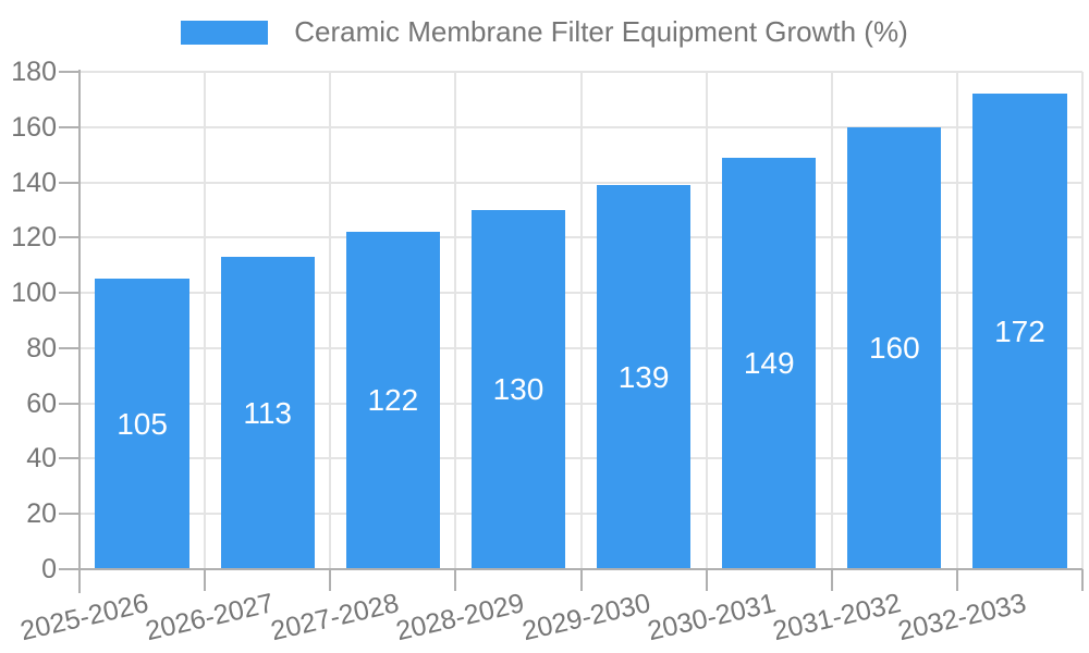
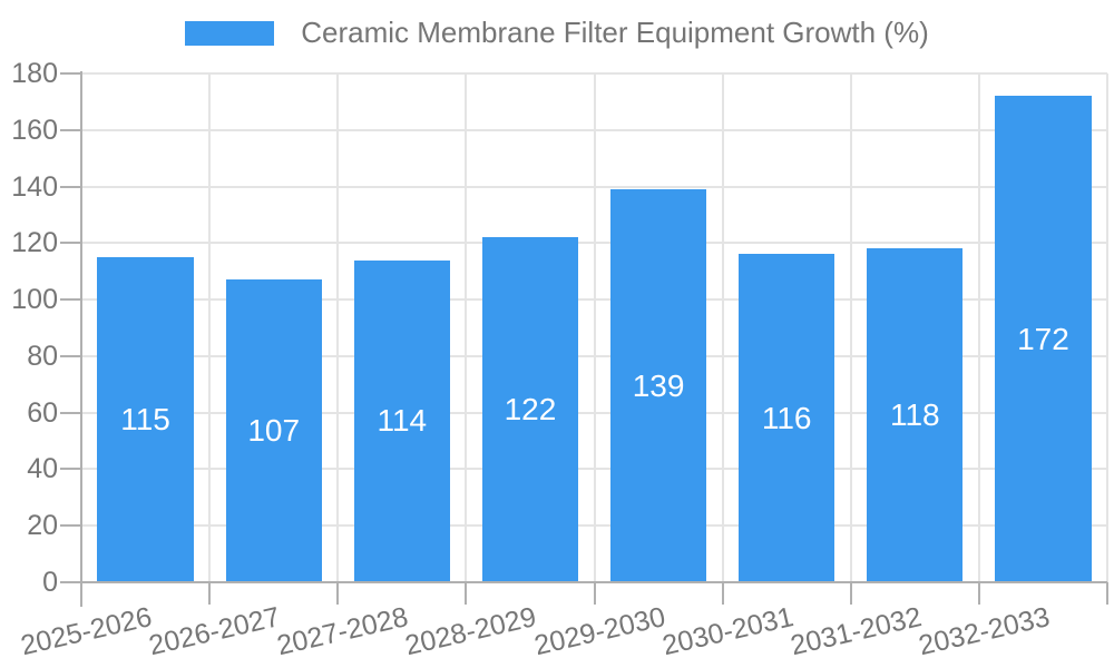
2025-2026: 105 -> 115
2026-2027: 113 -> 107
2027-2028: 122 -> 114
2028-2029: 130 -> 122
2030-2031: 149 -> 116
2031-2032: 160 -> 118
